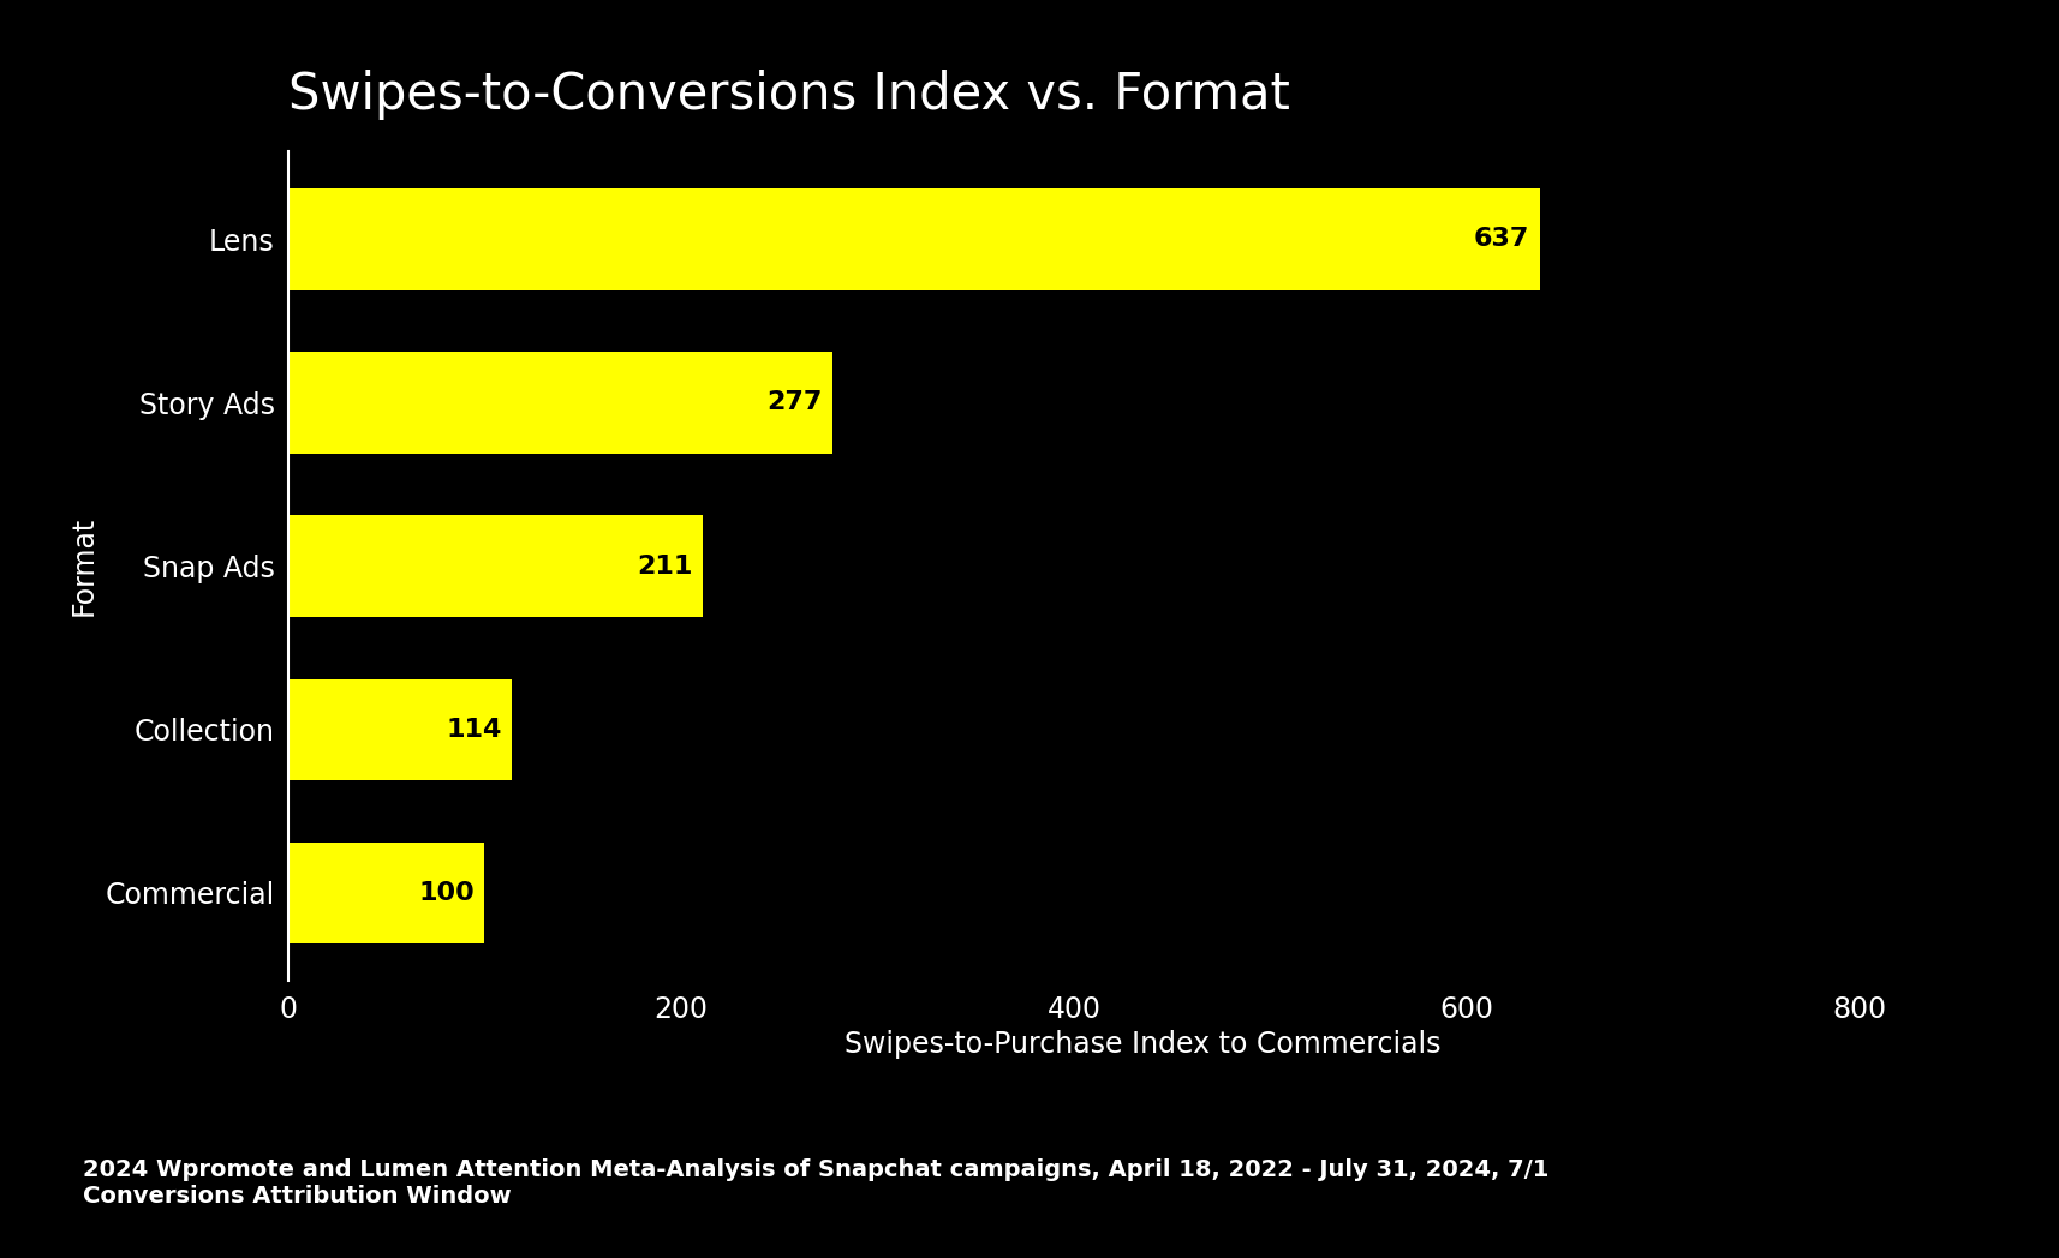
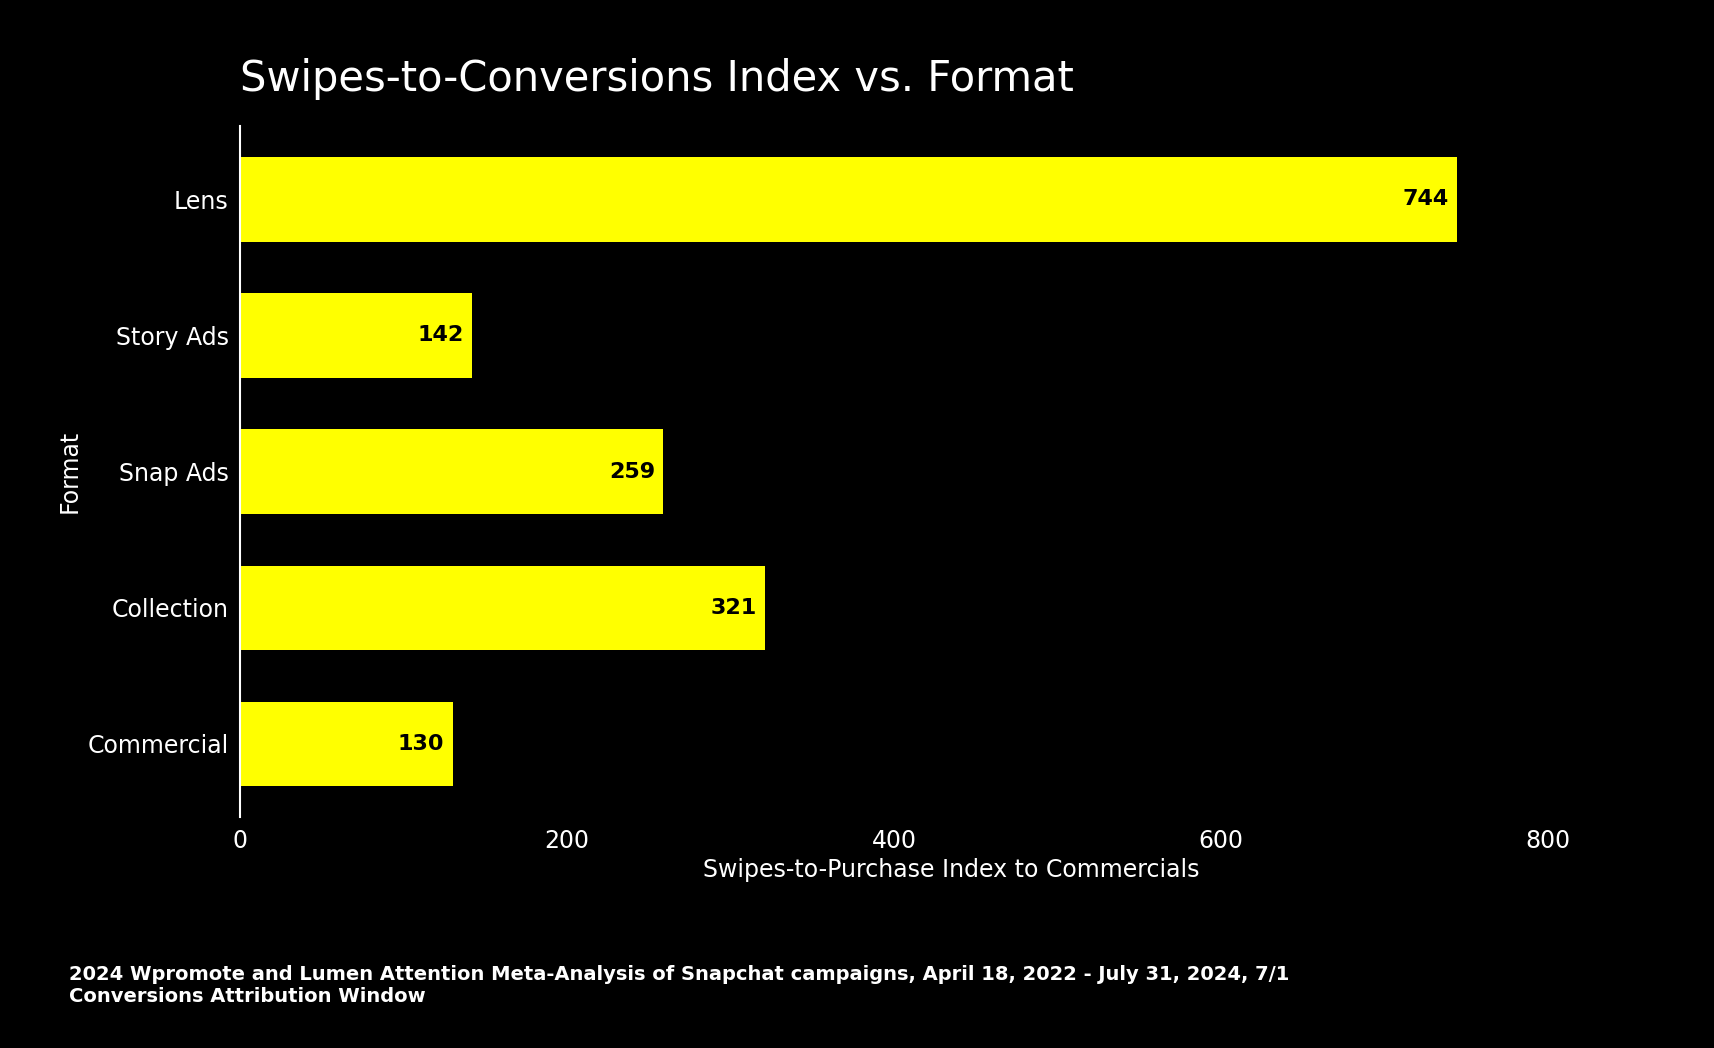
Lens: 637 -> 744
Story Ads: 277 -> 142
Snap Ads: 211 -> 259
Collection: 114 -> 321
Commercial: 100 -> 130
